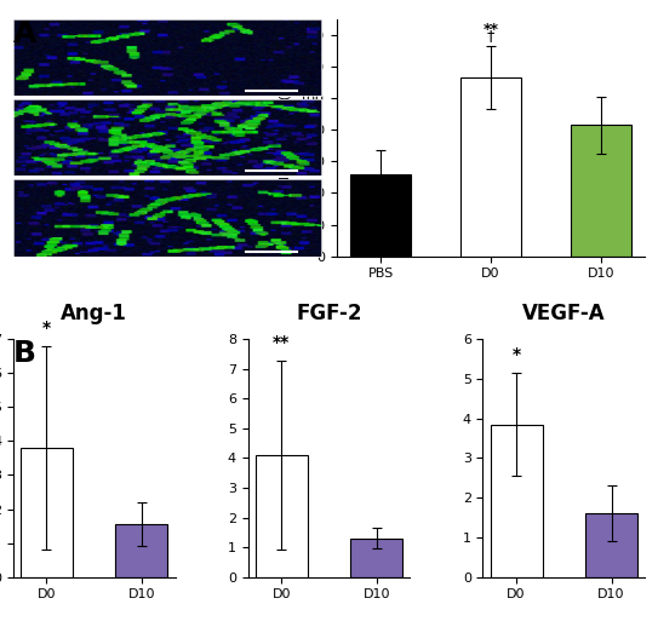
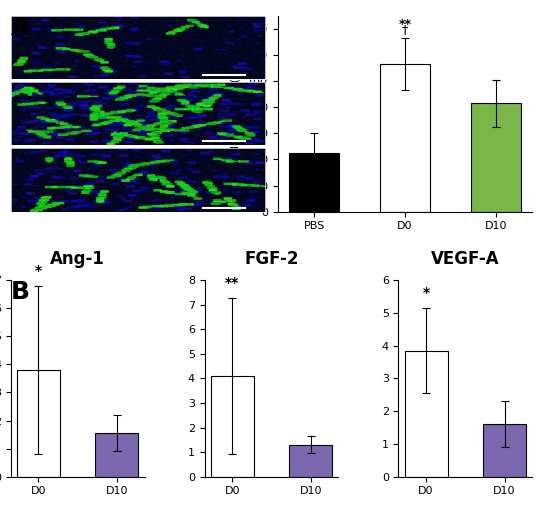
PBS: 52 -> 45
